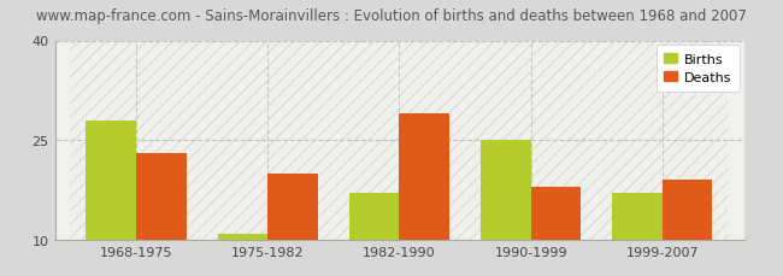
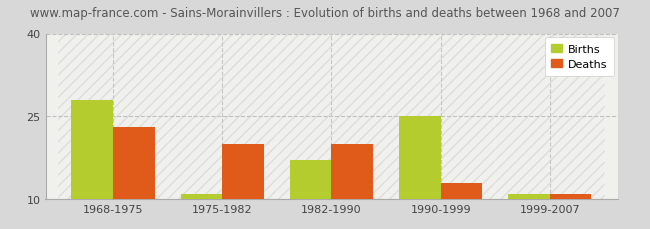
Deaths/1982-1990: 29 -> 20
Deaths/1990-1999: 18 -> 13
Births/1999-2007: 17 -> 11
Deaths/1999-2007: 19 -> 11
